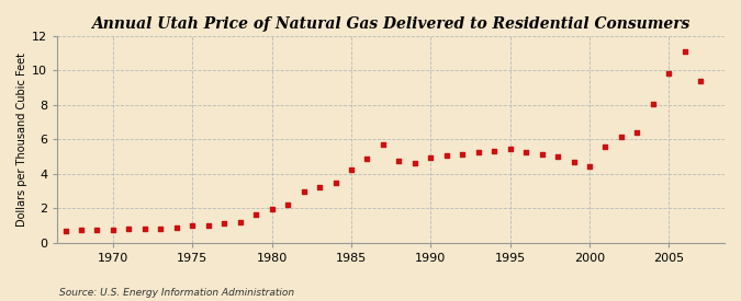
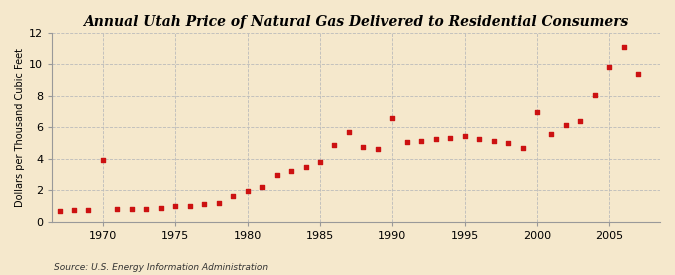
1970: 0.8 -> 3.9
1985: 4.2 -> 3.8
1990: 5.0 -> 6.6
2000: 4.5 -> 7.0
